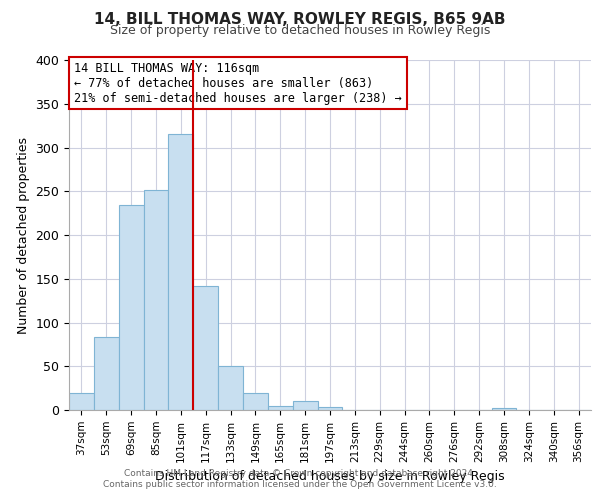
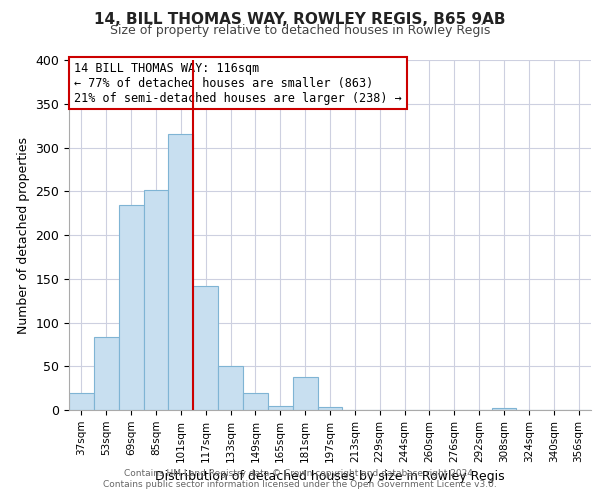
181sqm: 10 -> 38
